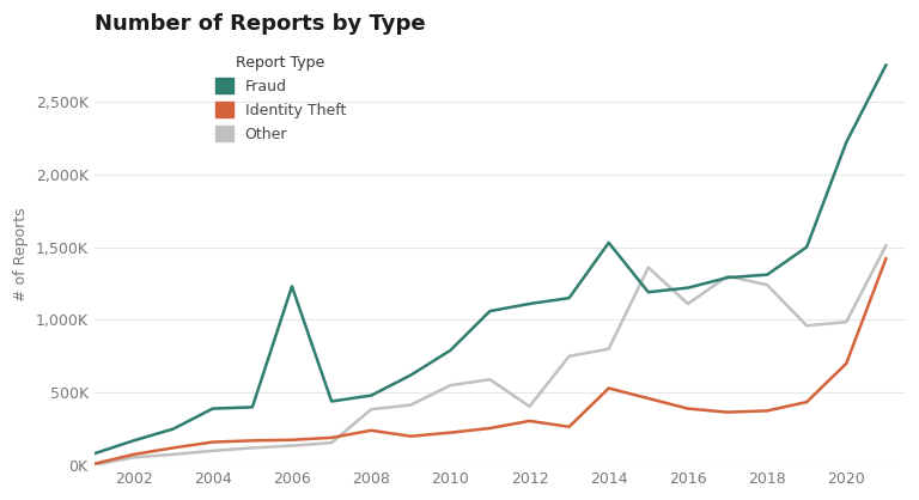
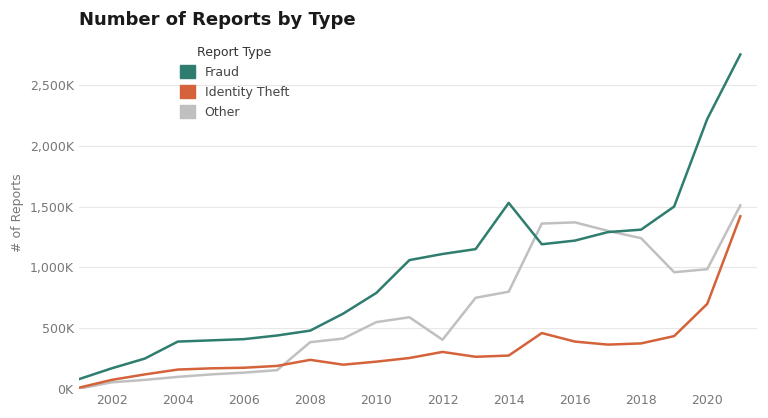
Fraud/2006: 1,230K -> 410K
Identity Theft/2014: 530K -> 280K
Other/2016: 1,110K -> 1,370K
